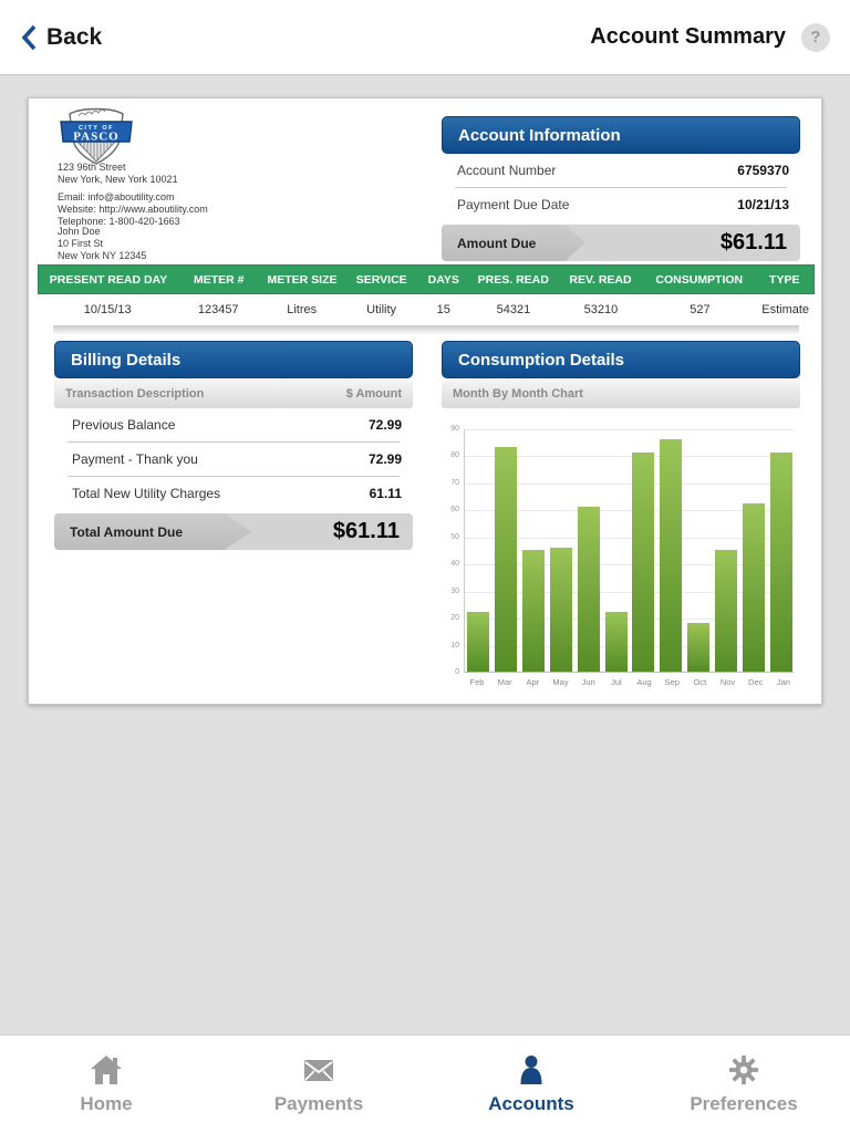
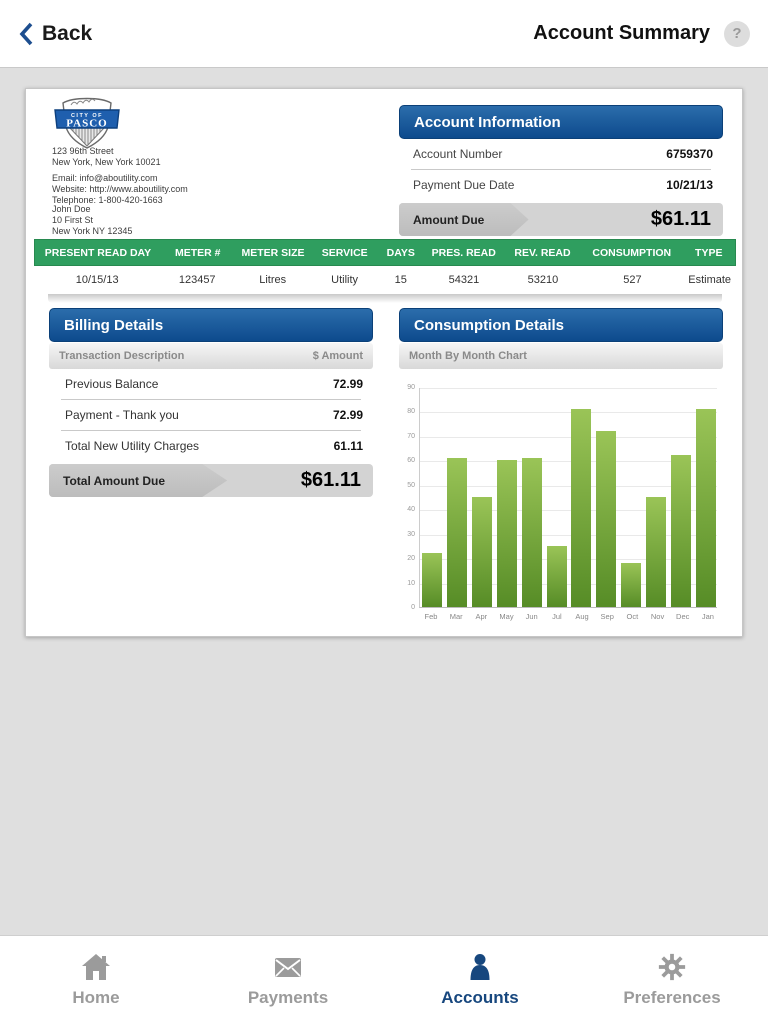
Mar: 83 -> 61
May: 46 -> 60
Jul: 22 -> 25
Sep: 86 -> 72
